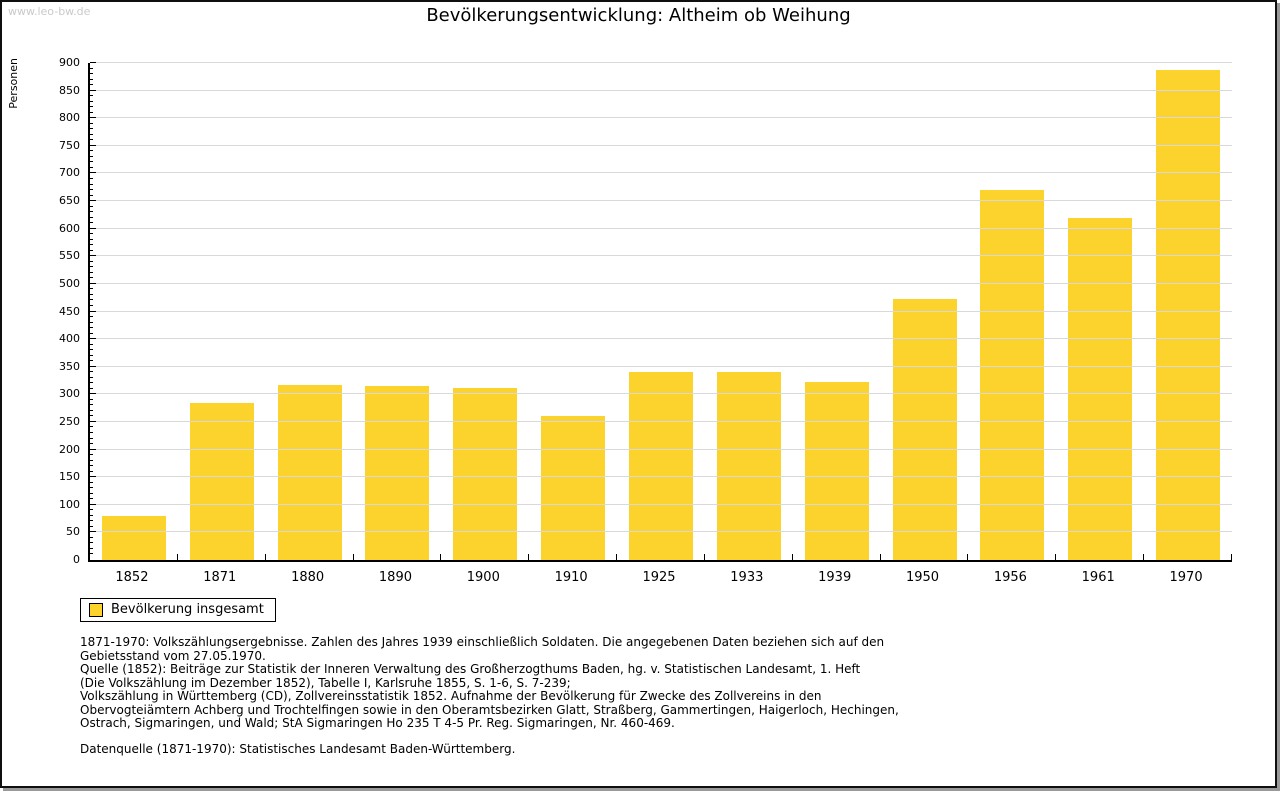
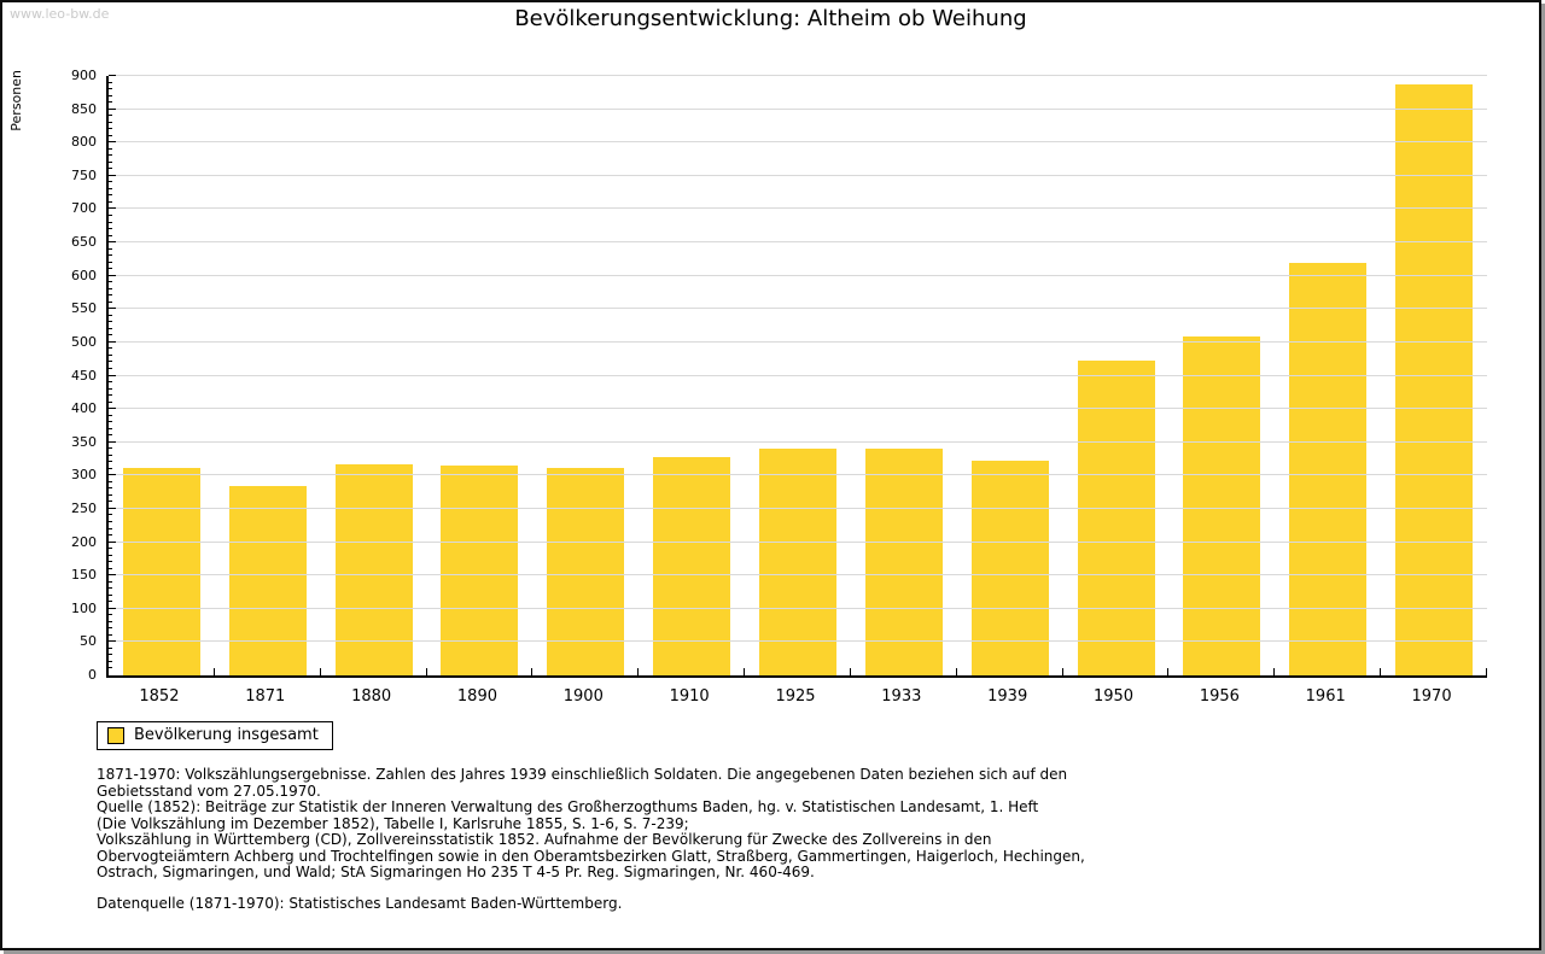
1852: 80 -> 310
1910: 260 -> 330
1956: 670 -> 510
